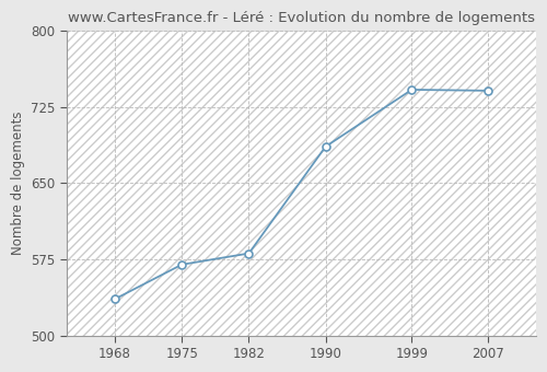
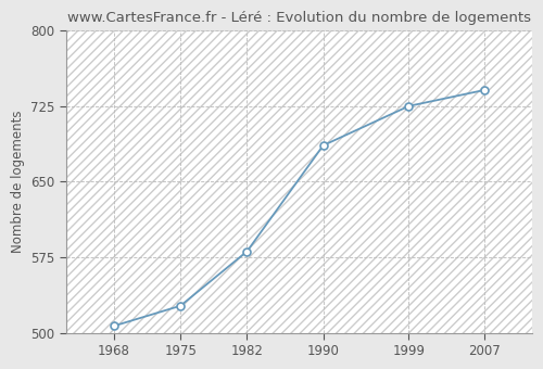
1968: 536 -> 507
1975: 570 -> 527
1999: 742 -> 725
